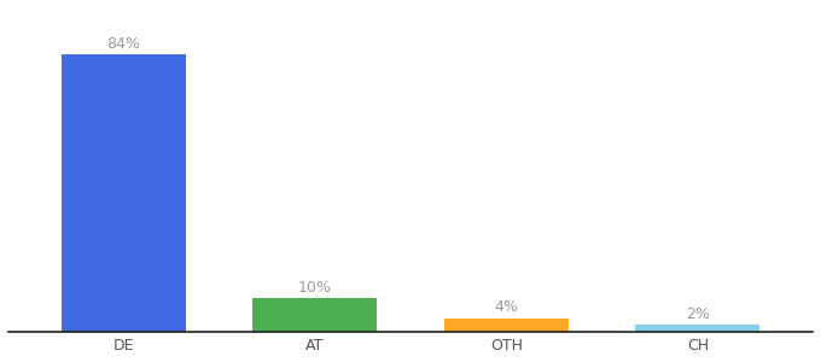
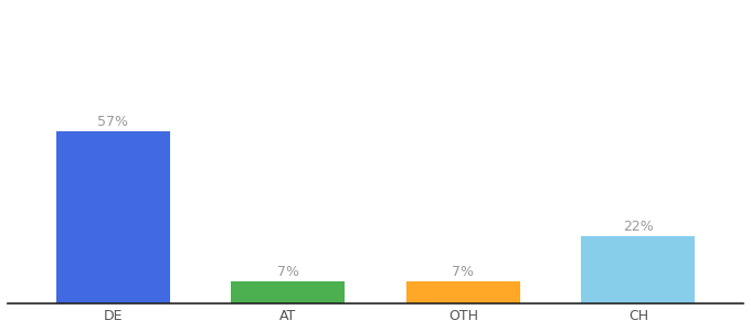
DE: 84% -> 57%
AT: 10% -> 7%
OTH: 4% -> 7%
CH: 2% -> 22%
